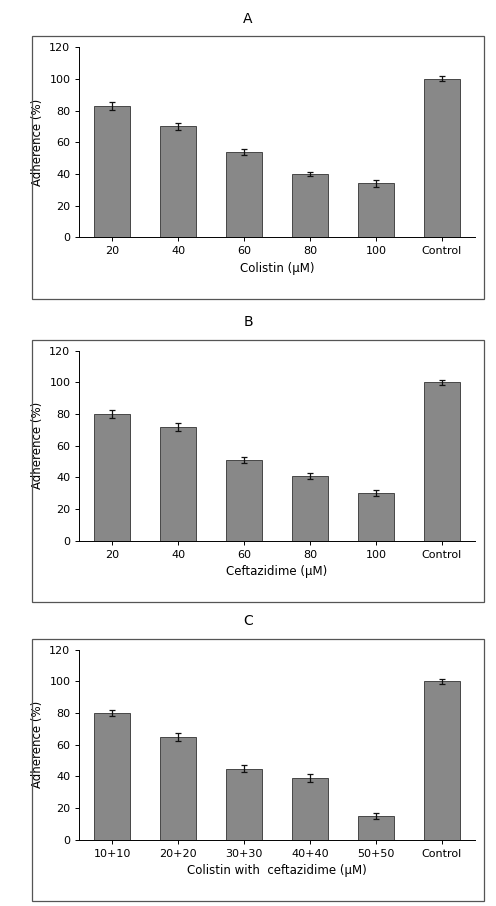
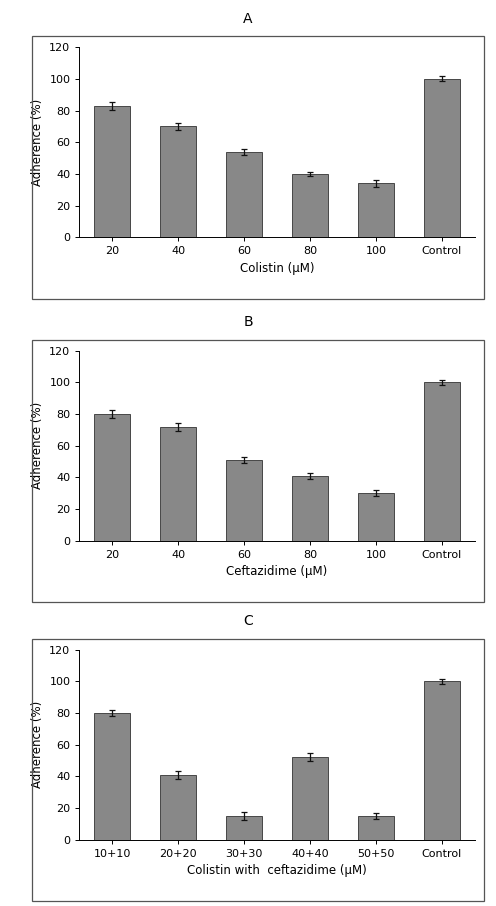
20+20: 65 -> 41
30+30: 45 -> 15
40+40: 39 -> 52
